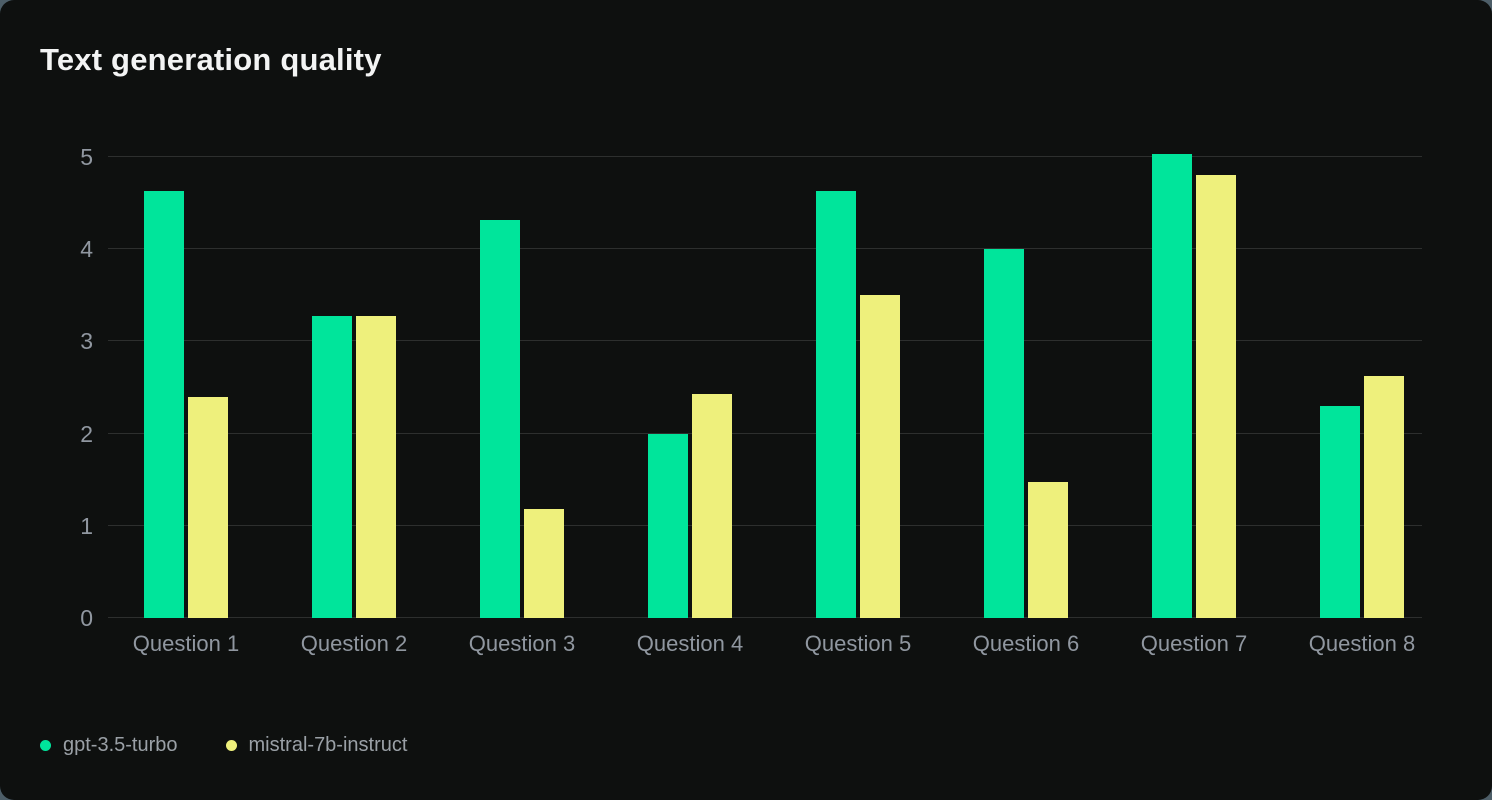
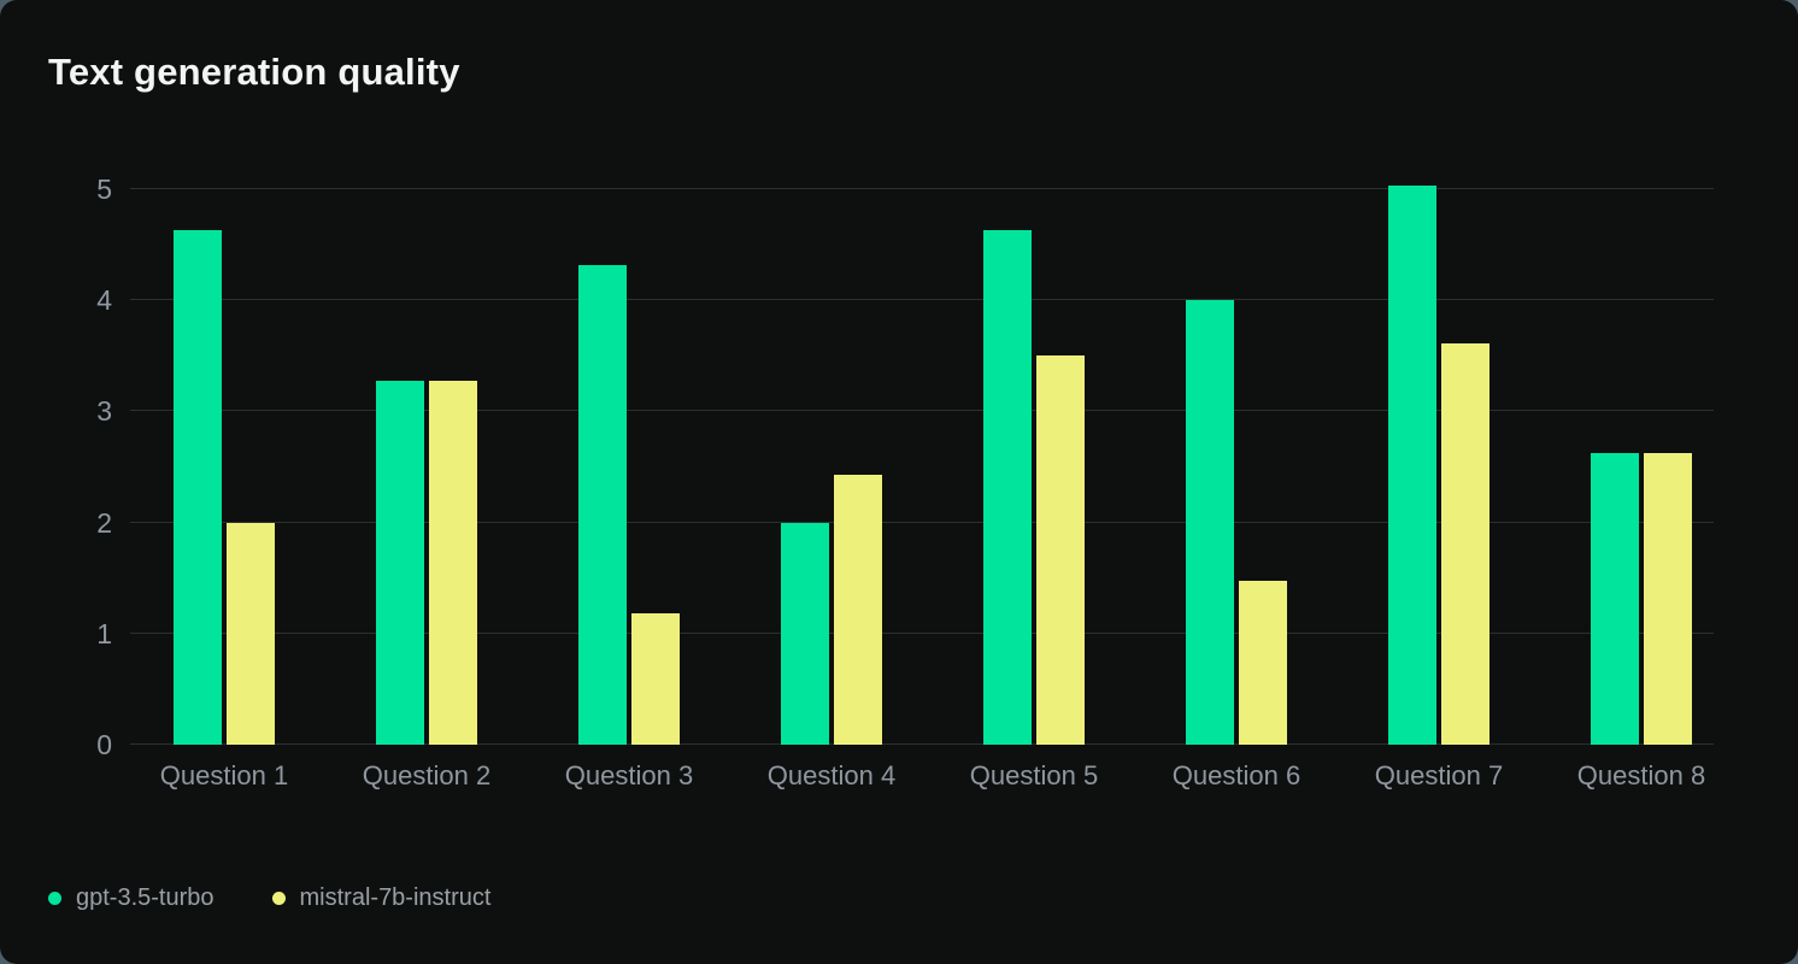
mistral-7b-instruct/Question 1: 2.4 -> 2.0
mistral-7b-instruct/Question 7: 4.8 -> 3.6
gpt-3.5-turbo/Question 8: 2.3 -> 2.6
